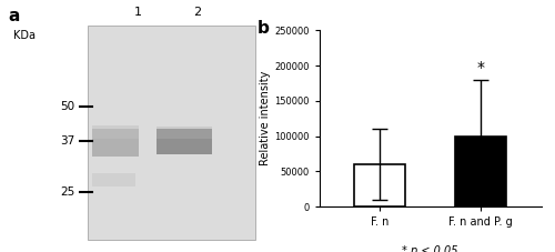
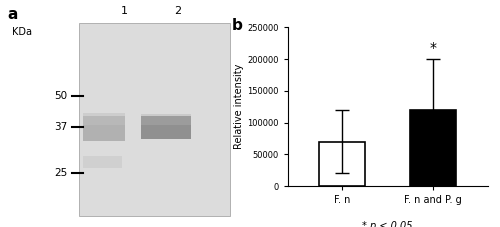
F. n: 60000 -> 70000
F. n and P. g: 100000 -> 120000
